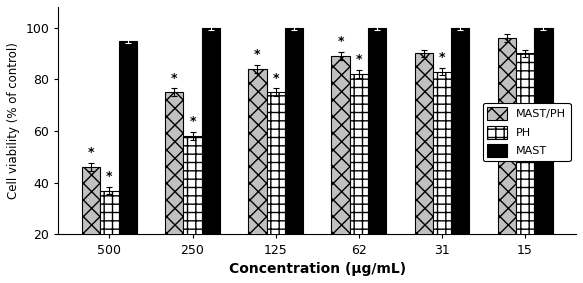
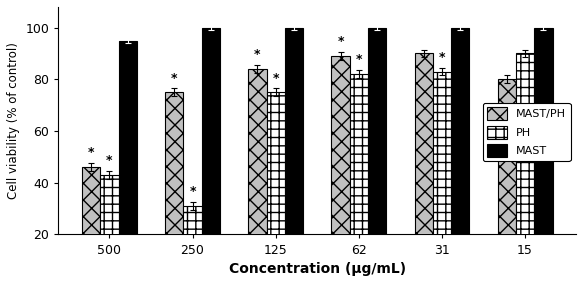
PH/500: 37 -> 43
PH/250: 58 -> 31
MAST/PH/15: 96 -> 80
